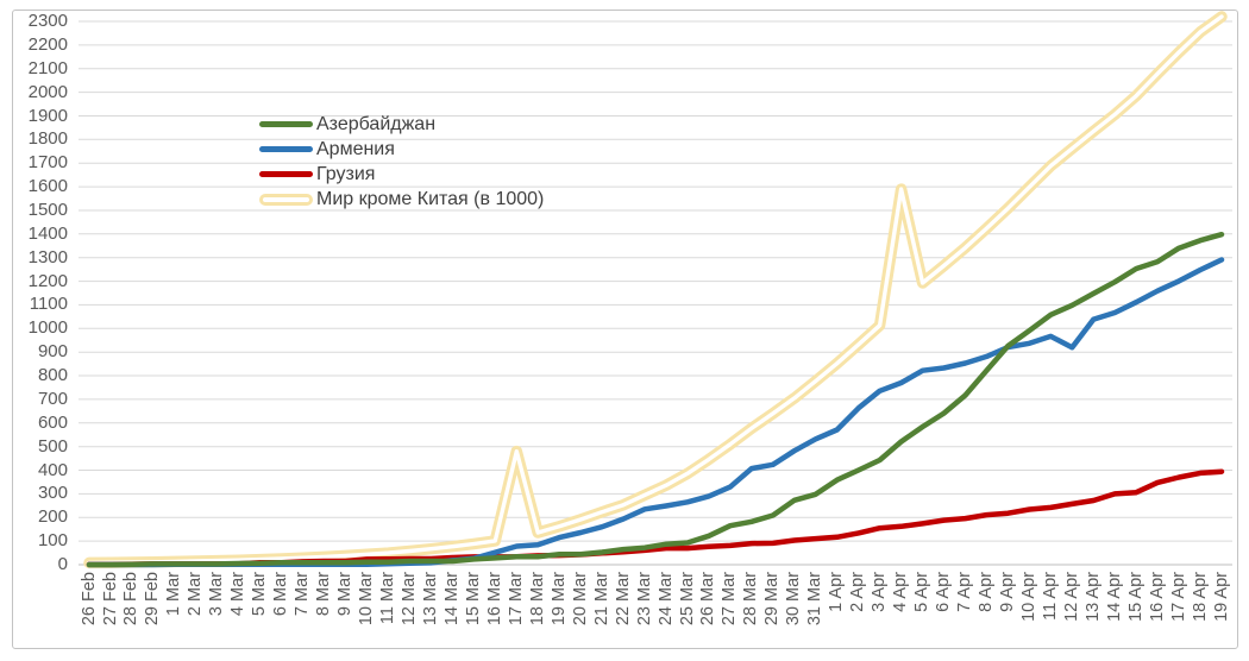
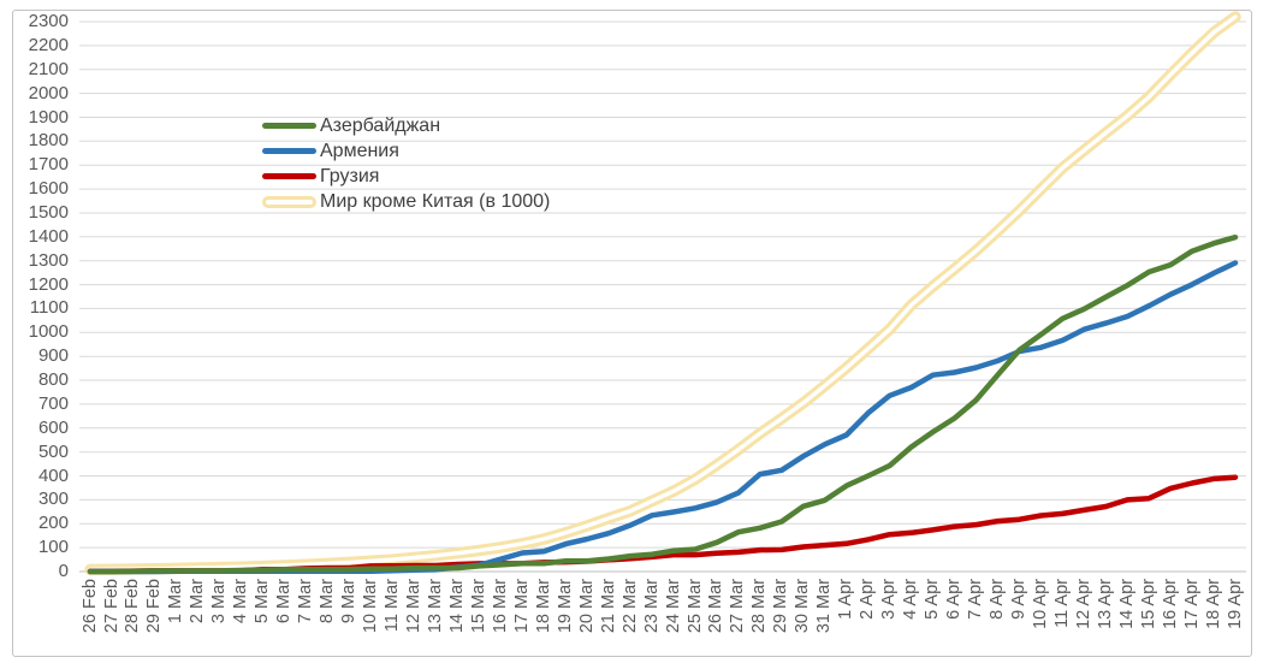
Мир кроме Китая (в 1000)/17 Mar: 480 -> 120
Мир кроме Китая (в 1000)/4 Apr: 1590 -> 1120
Армения/12 Apr: 920 -> 1010
